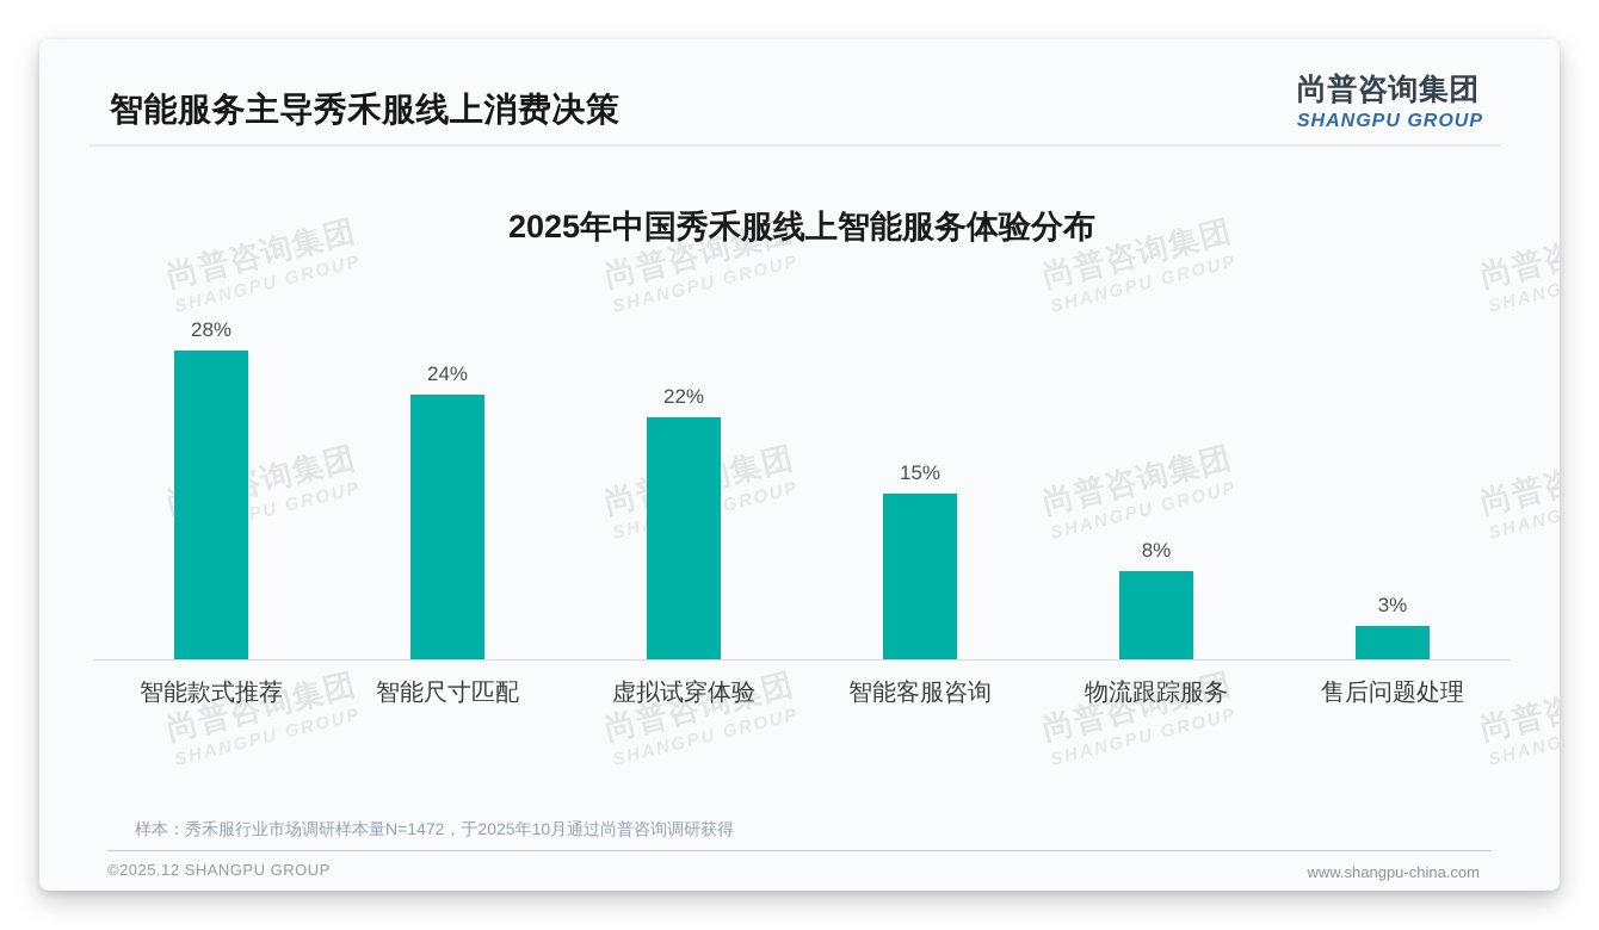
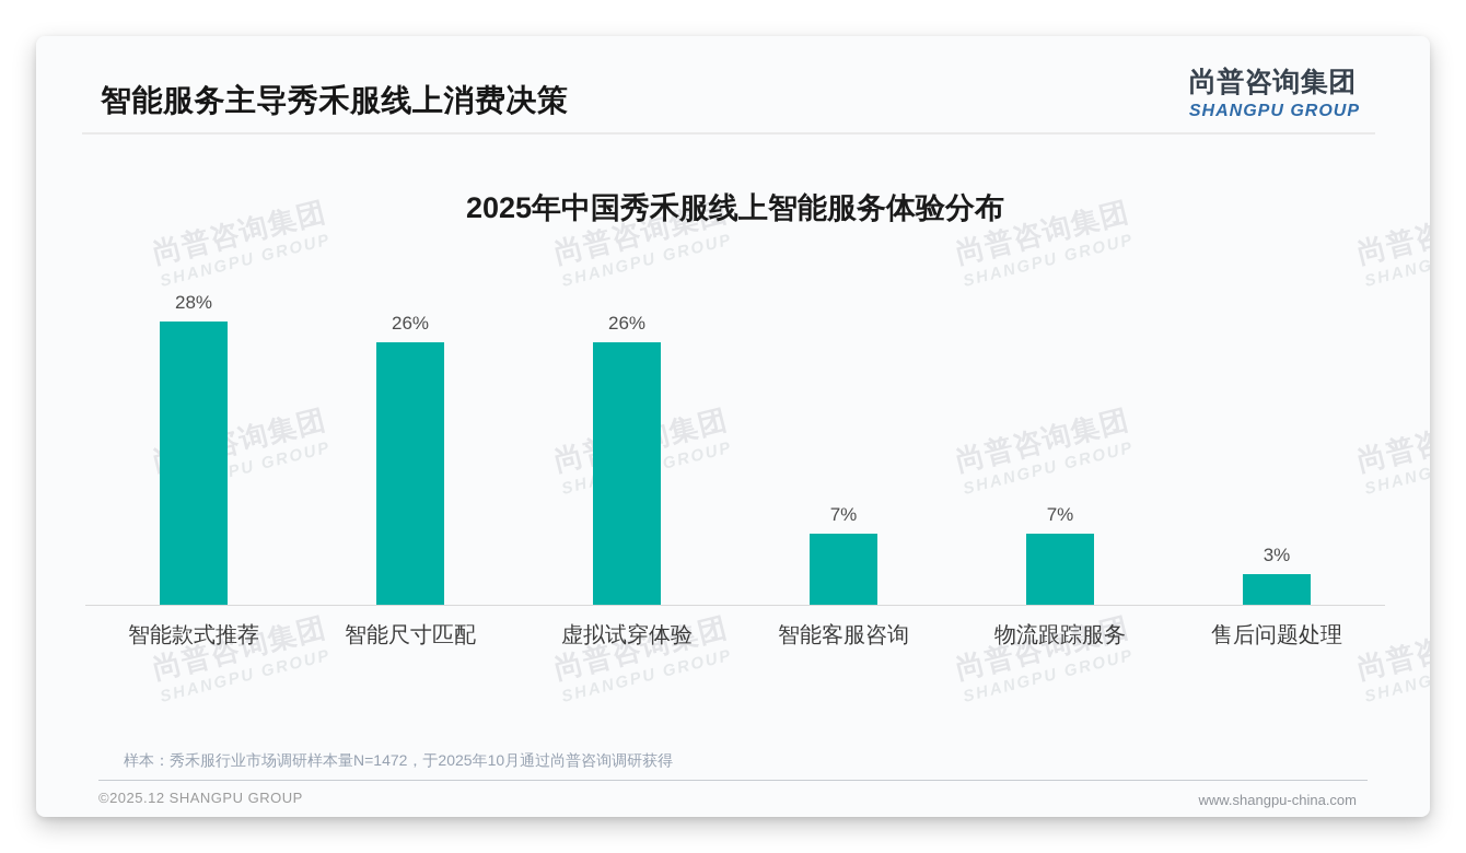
智能尺寸匹配: 24% -> 26%
虚拟试穿体验: 22% -> 26%
智能客服咨询: 15% -> 7%
物流跟踪服务: 8% -> 7%
